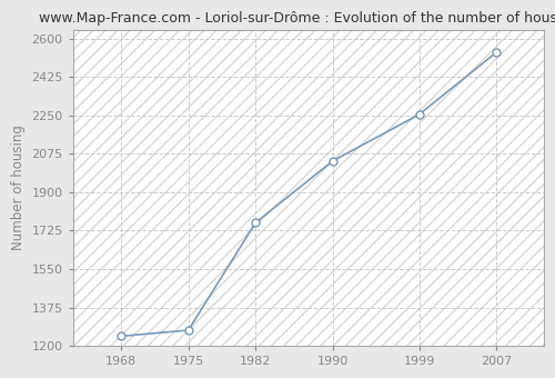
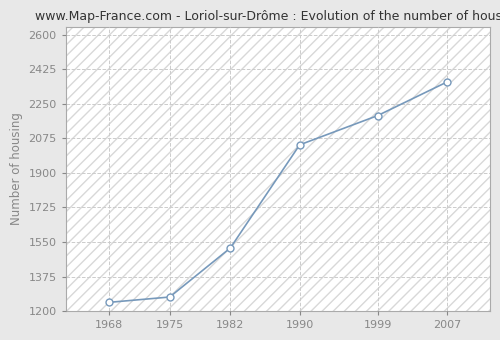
1982: 1760 -> 1520
1999: 2250 -> 2190
2007: 2540 -> 2360
